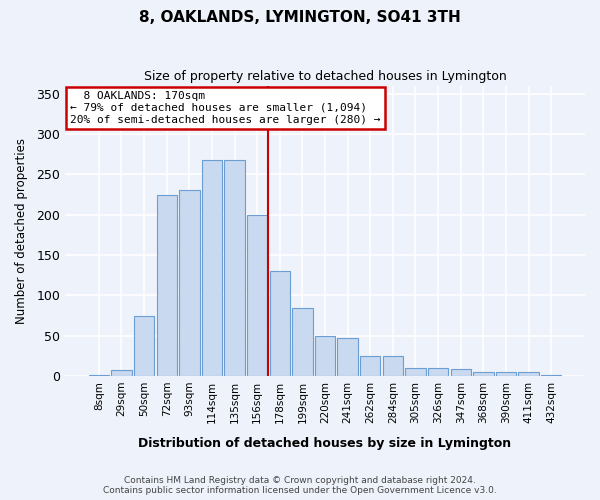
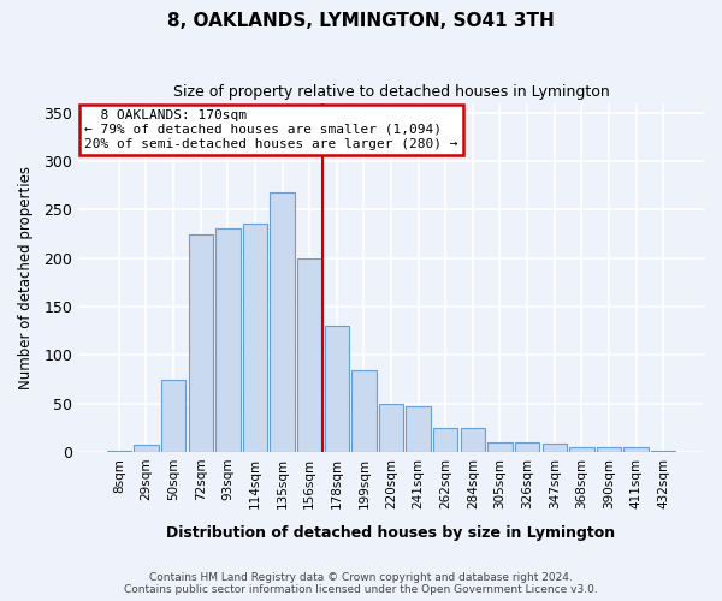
114sqm: 268 -> 235
